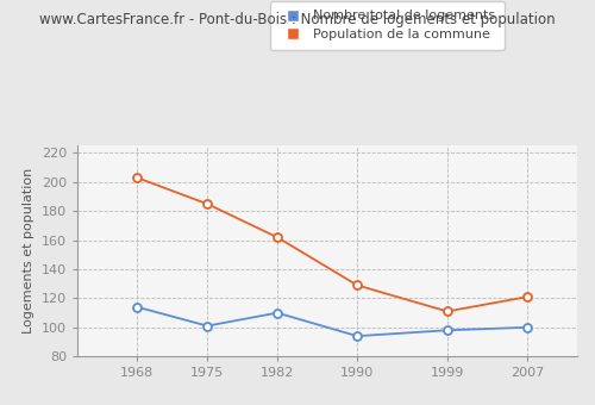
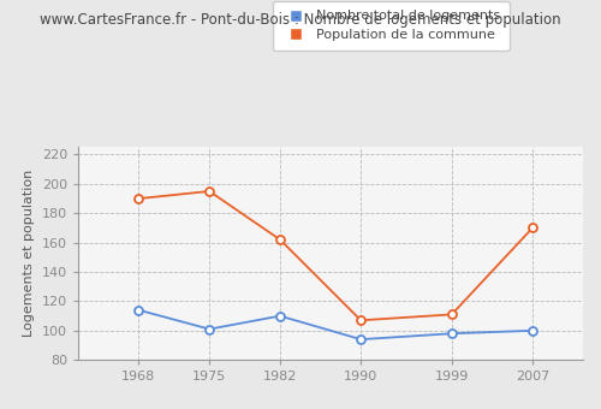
Population de la commune/1968: 203 -> 190
Population de la commune/1975: 185 -> 195
Population de la commune/1990: 129 -> 107
Population de la commune/2007: 121 -> 170
